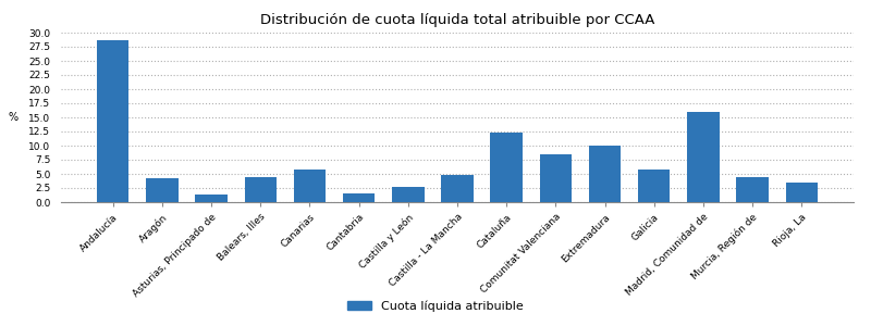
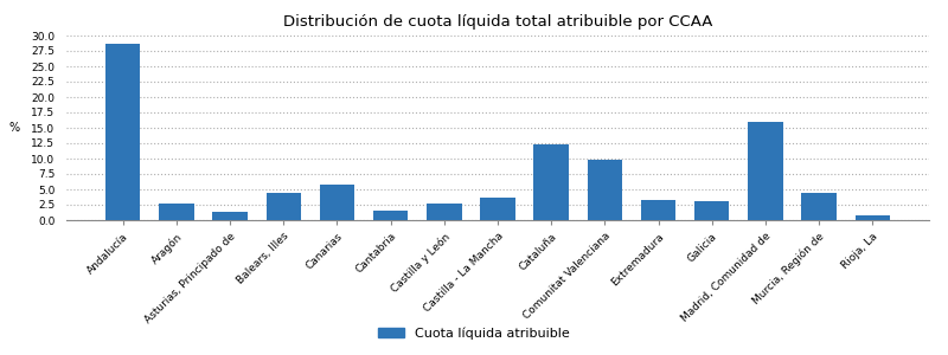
Aragón: 4.2 -> 2.6
Castilla - La Mancha: 4.8 -> 3.7
Comunitat Valenciana: 8.4 -> 9.8
Extremadura: 10.0 -> 3.3
Galicia: 5.8 -> 3.1
Rioja, La: 3.4 -> 0.8
